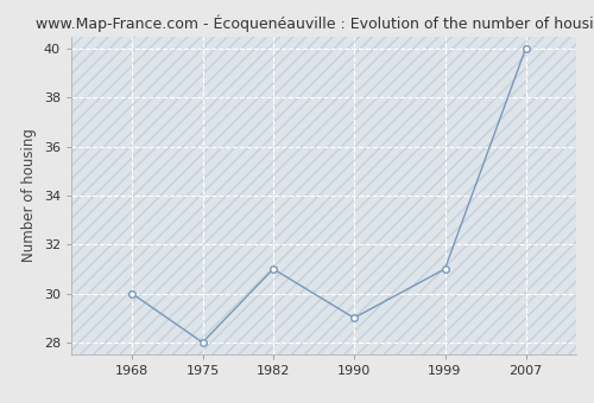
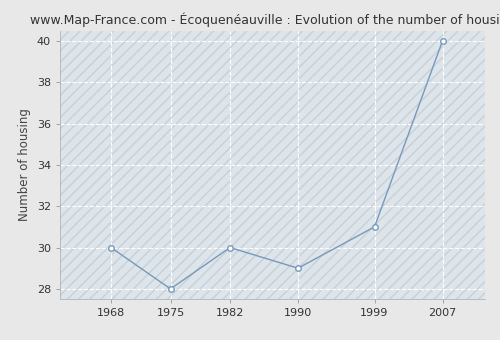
1982: 31 -> 30
